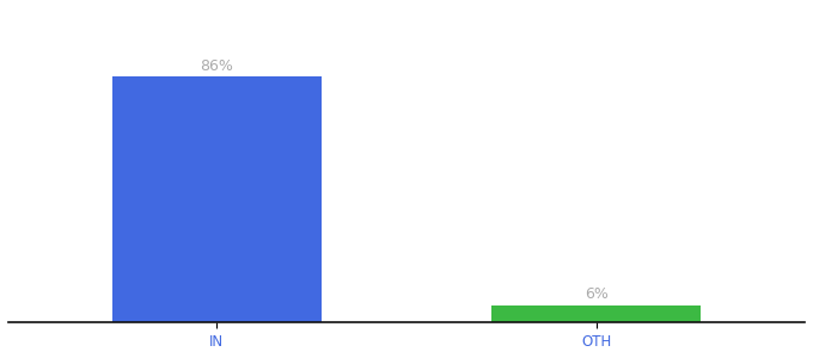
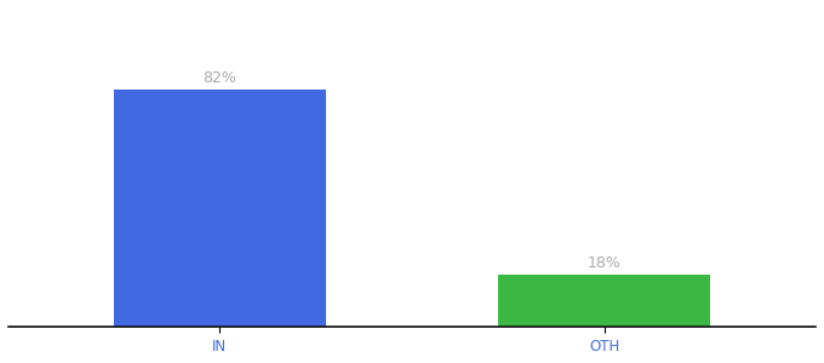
IN: 86% -> 82%
OTH: 6% -> 18%
